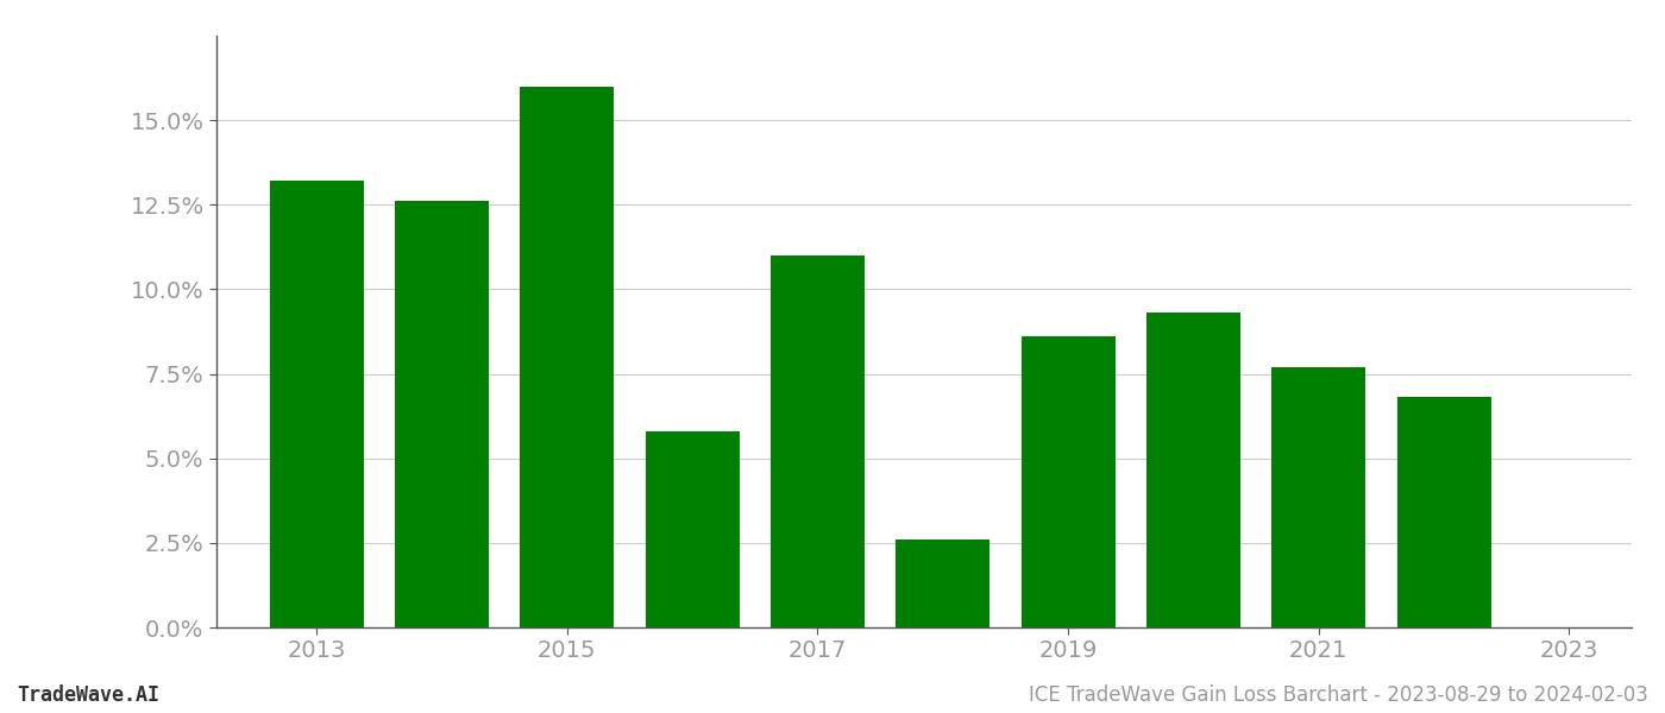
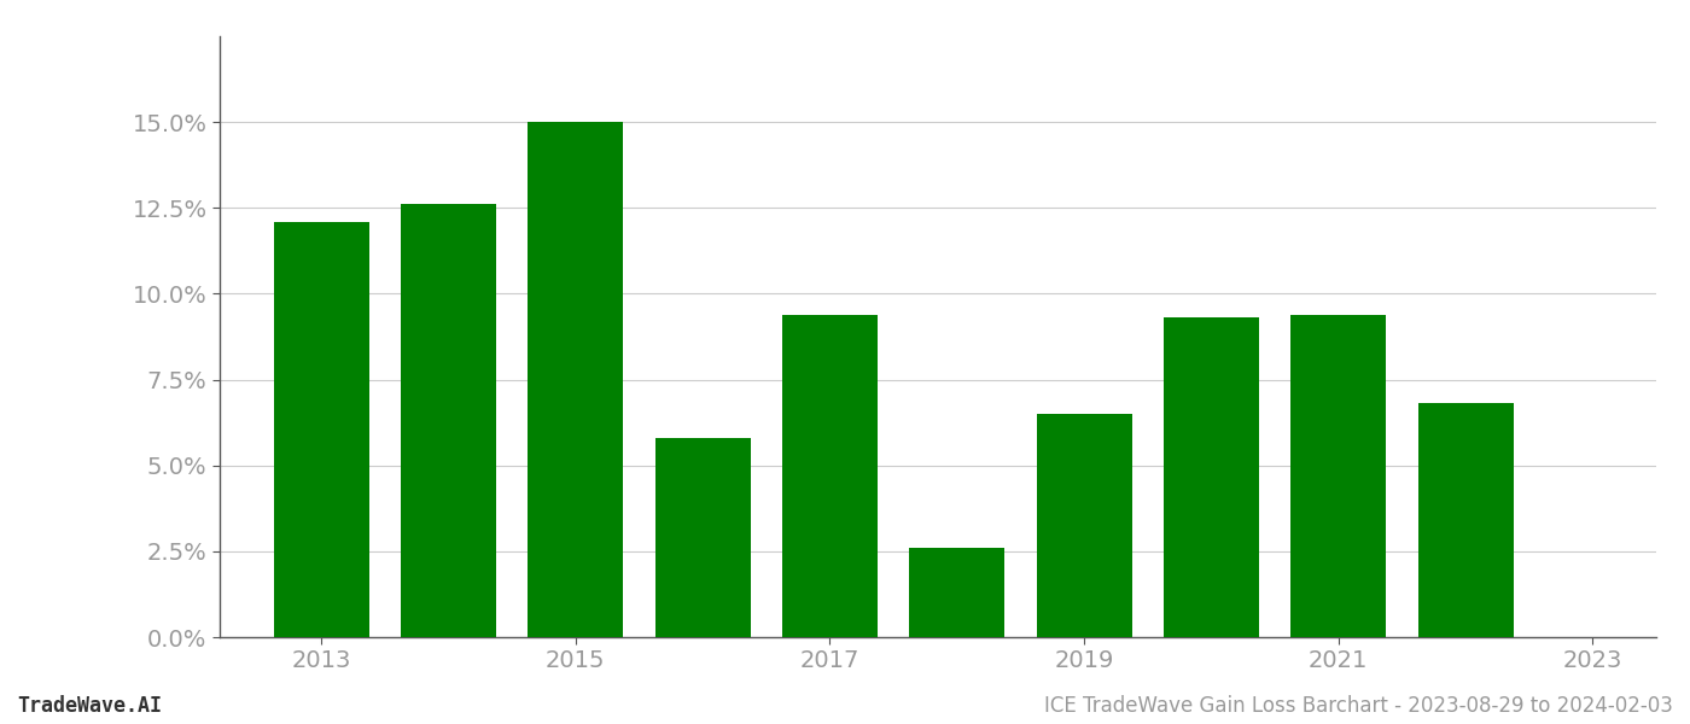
2013: 13.2% -> 12.1%
2015: 16.0% -> 15.0%
2017: 11.0% -> 9.4%
2019: 8.6% -> 6.5%
2021: 7.7% -> 9.4%
